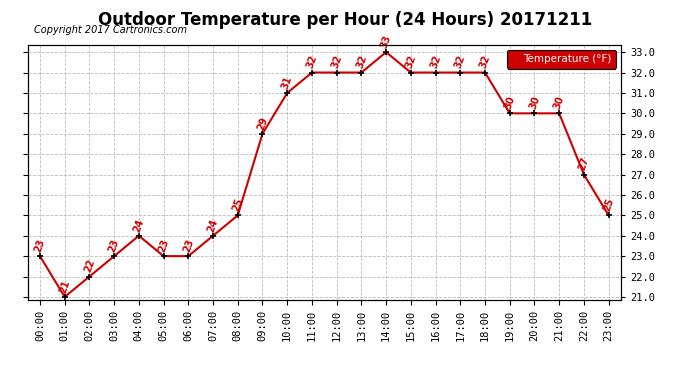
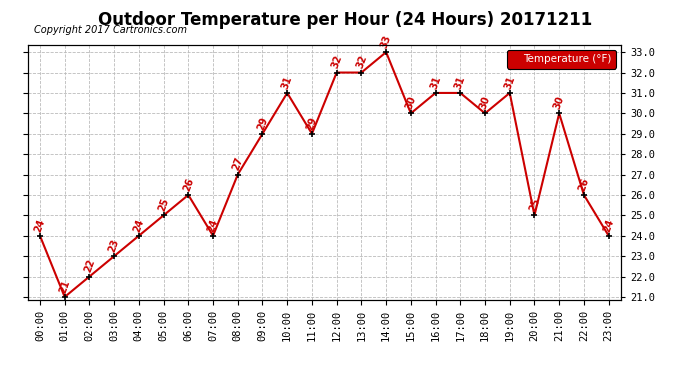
00:00: 23 -> 24
05:00: 23 -> 25
06:00: 23 -> 26
08:00: 25 -> 27
11:00: 32 -> 29
15:00: 32 -> 30
16:00: 32 -> 31
17:00: 32 -> 31
18:00: 32 -> 30
19:00: 30 -> 31
20:00: 30 -> 25
22:00: 27 -> 26
23:00: 25 -> 24
